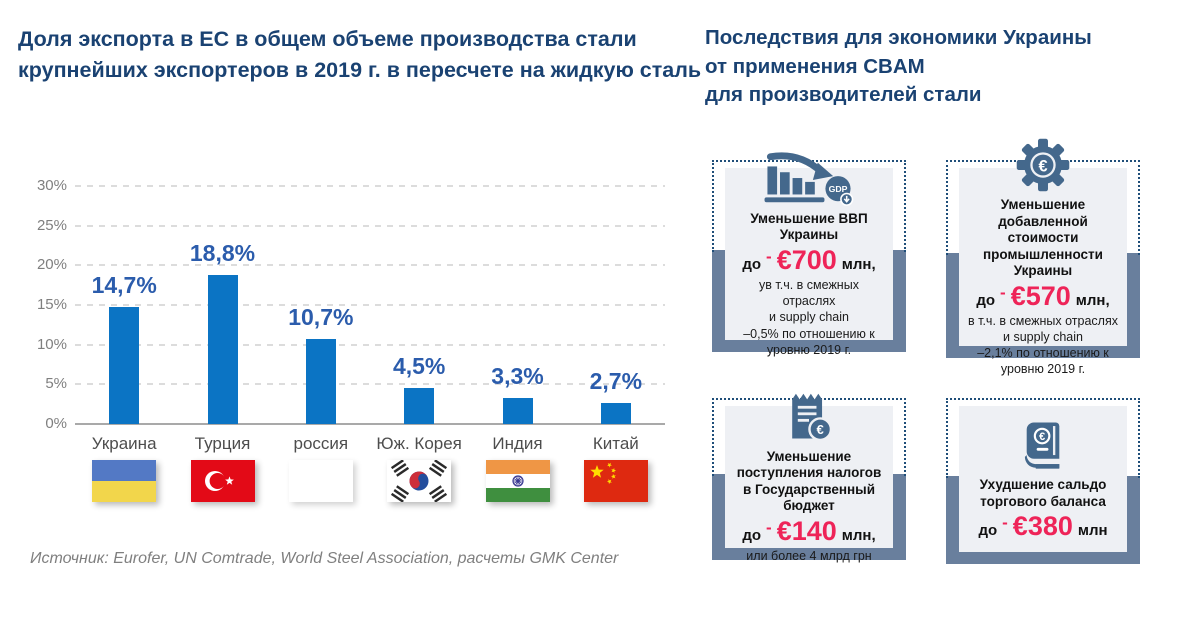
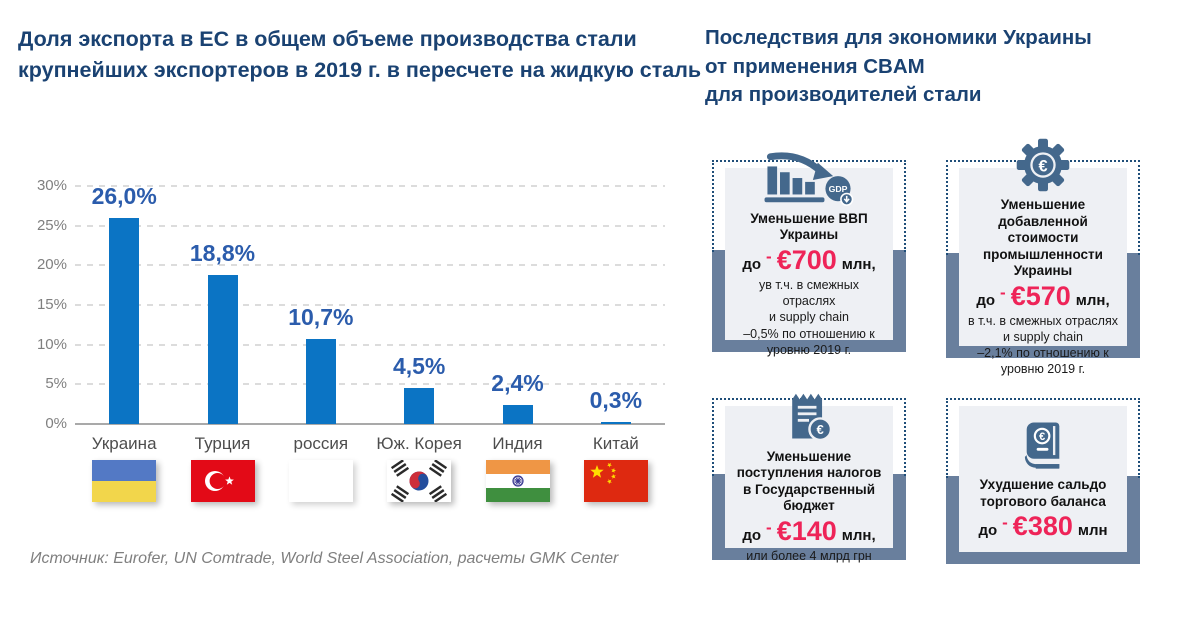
Украина: 14,7% -> 26,0%
Индия: 3,3% -> 2,4%
Китай: 2,7% -> 0,3%
